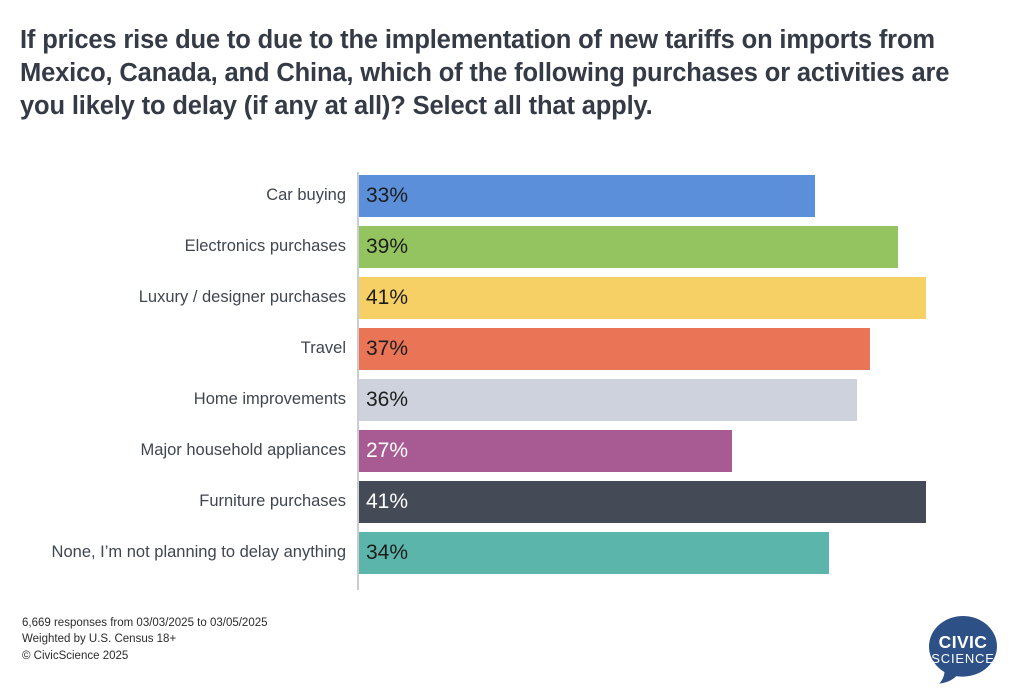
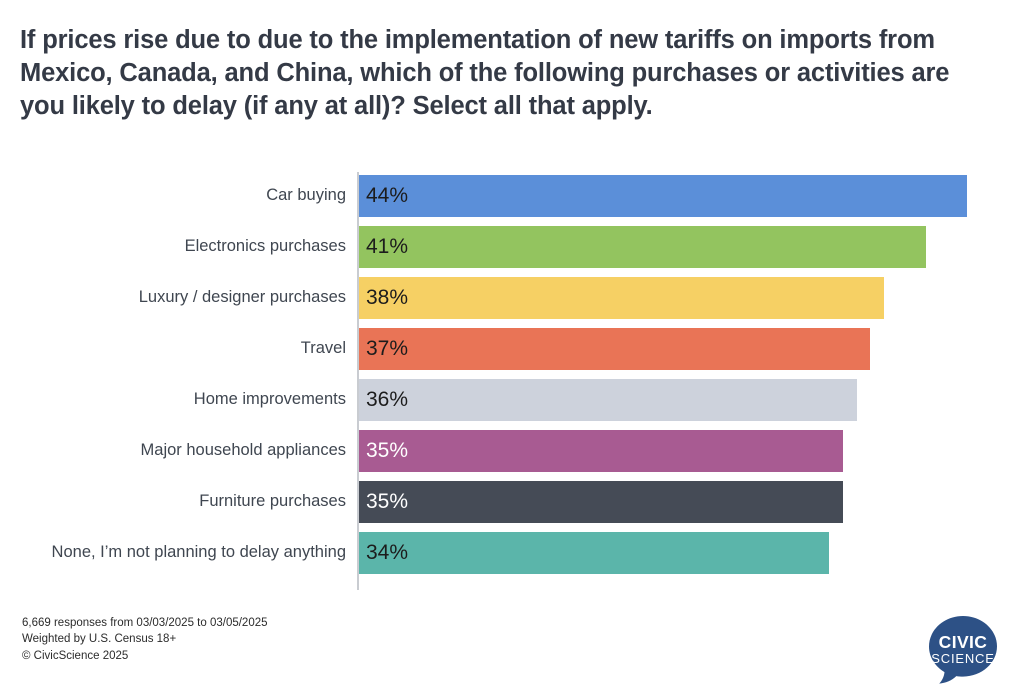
Car buying: 33% -> 44%
Electronics purchases: 39% -> 41%
Luxury / designer purchases: 41% -> 38%
Major household appliances: 27% -> 35%
Furniture purchases: 41% -> 35%
